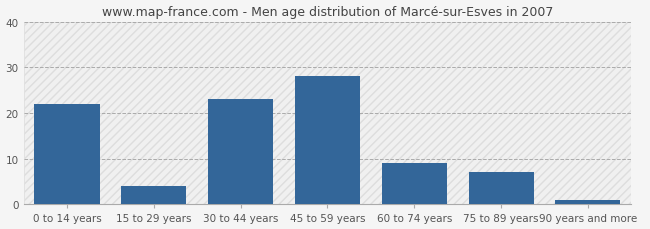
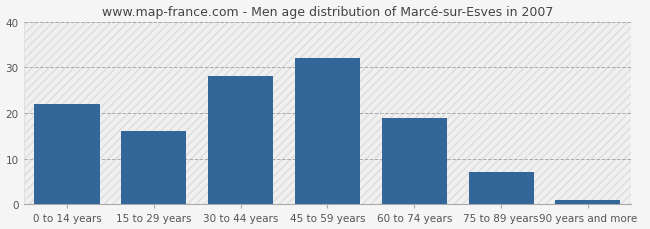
15 to 29 years: 4 -> 16
30 to 44 years: 23 -> 28
45 to 59 years: 28 -> 32
60 to 74 years: 9 -> 19
